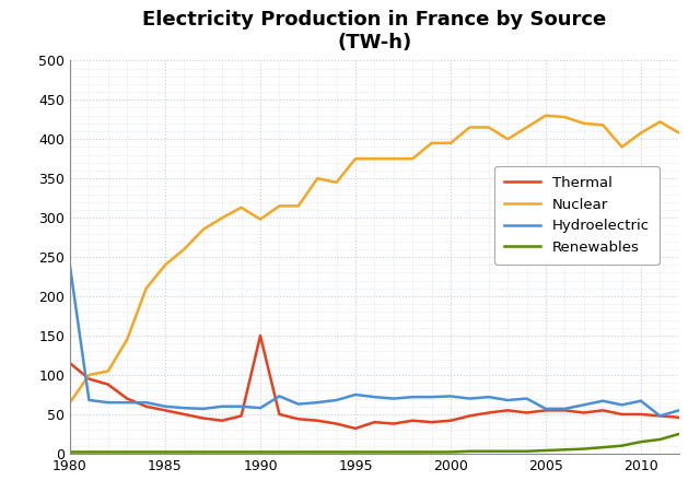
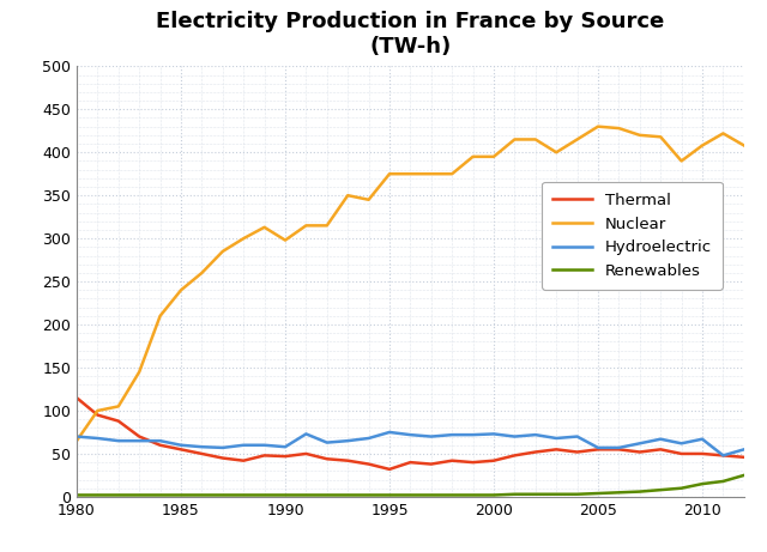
Hydroelectric/1980: 238 -> 70
Thermal/1990: 150 -> 47
